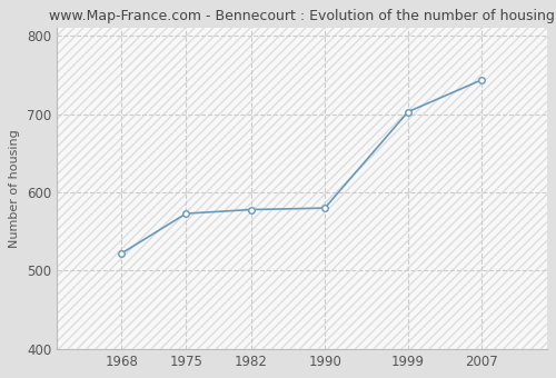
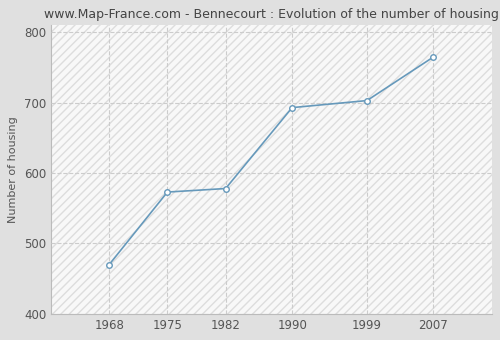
1968: 522 -> 470
1990: 580 -> 693
2007: 744 -> 765
